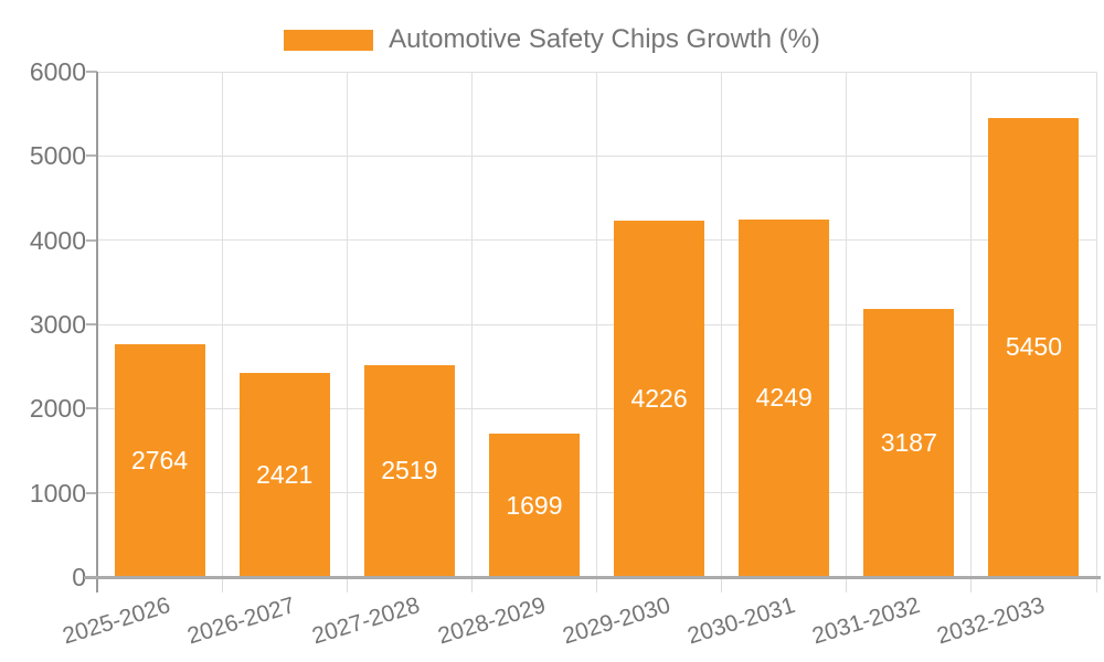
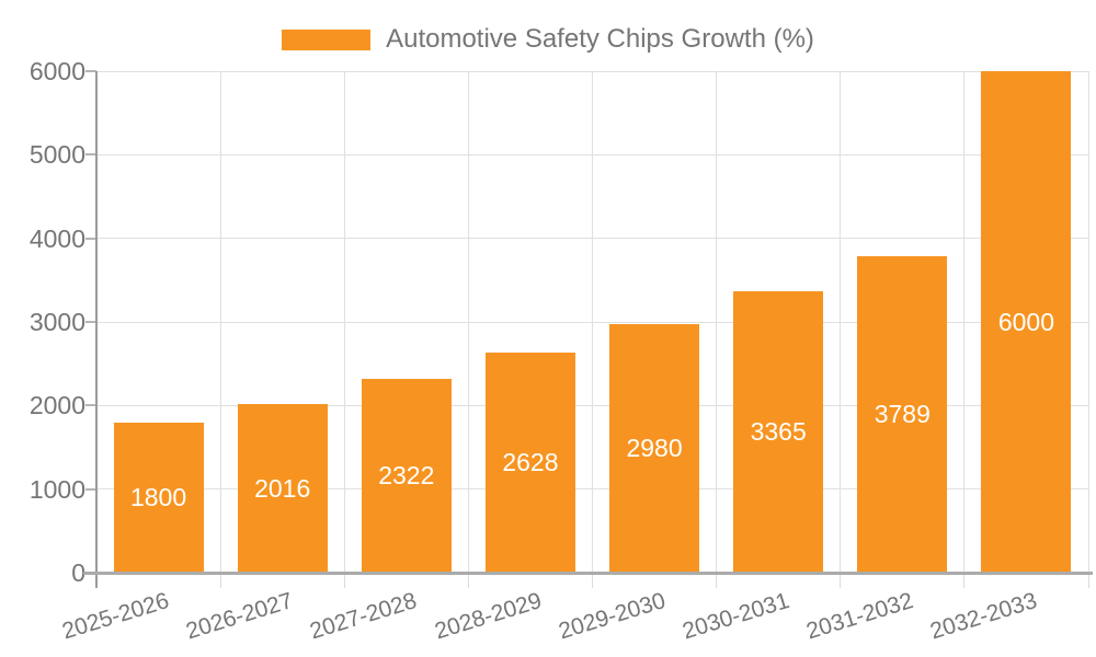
2025-2026: 2764 -> 1800
2026-2027: 2421 -> 2016
2027-2028: 2519 -> 2322
2028-2029: 1699 -> 2628
2029-2030: 4226 -> 2980
2030-2031: 4249 -> 3365
2031-2032: 3187 -> 3789
2032-2033: 5450 -> 6000
